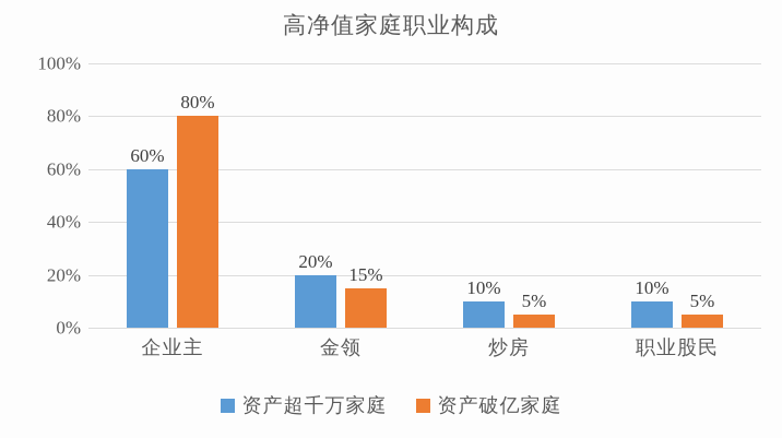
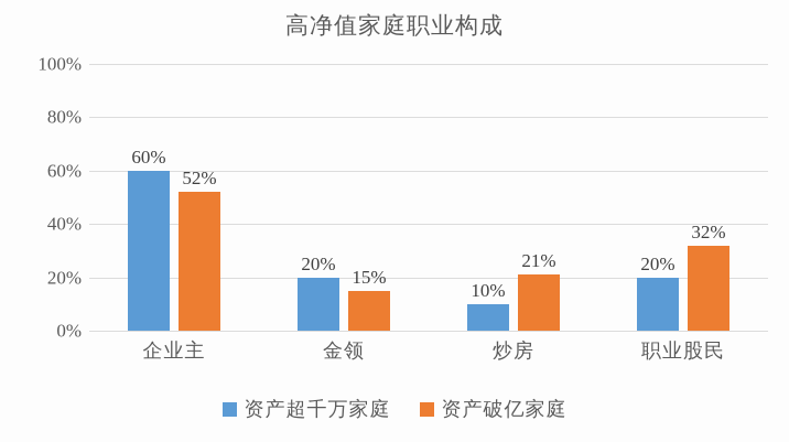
资产破亿家庭/企业主: 80% -> 52%
资产破亿家庭/炒房: 5% -> 21%
资产超千万家庭/职业股民: 10% -> 20%
资产破亿家庭/职业股民: 5% -> 32%
